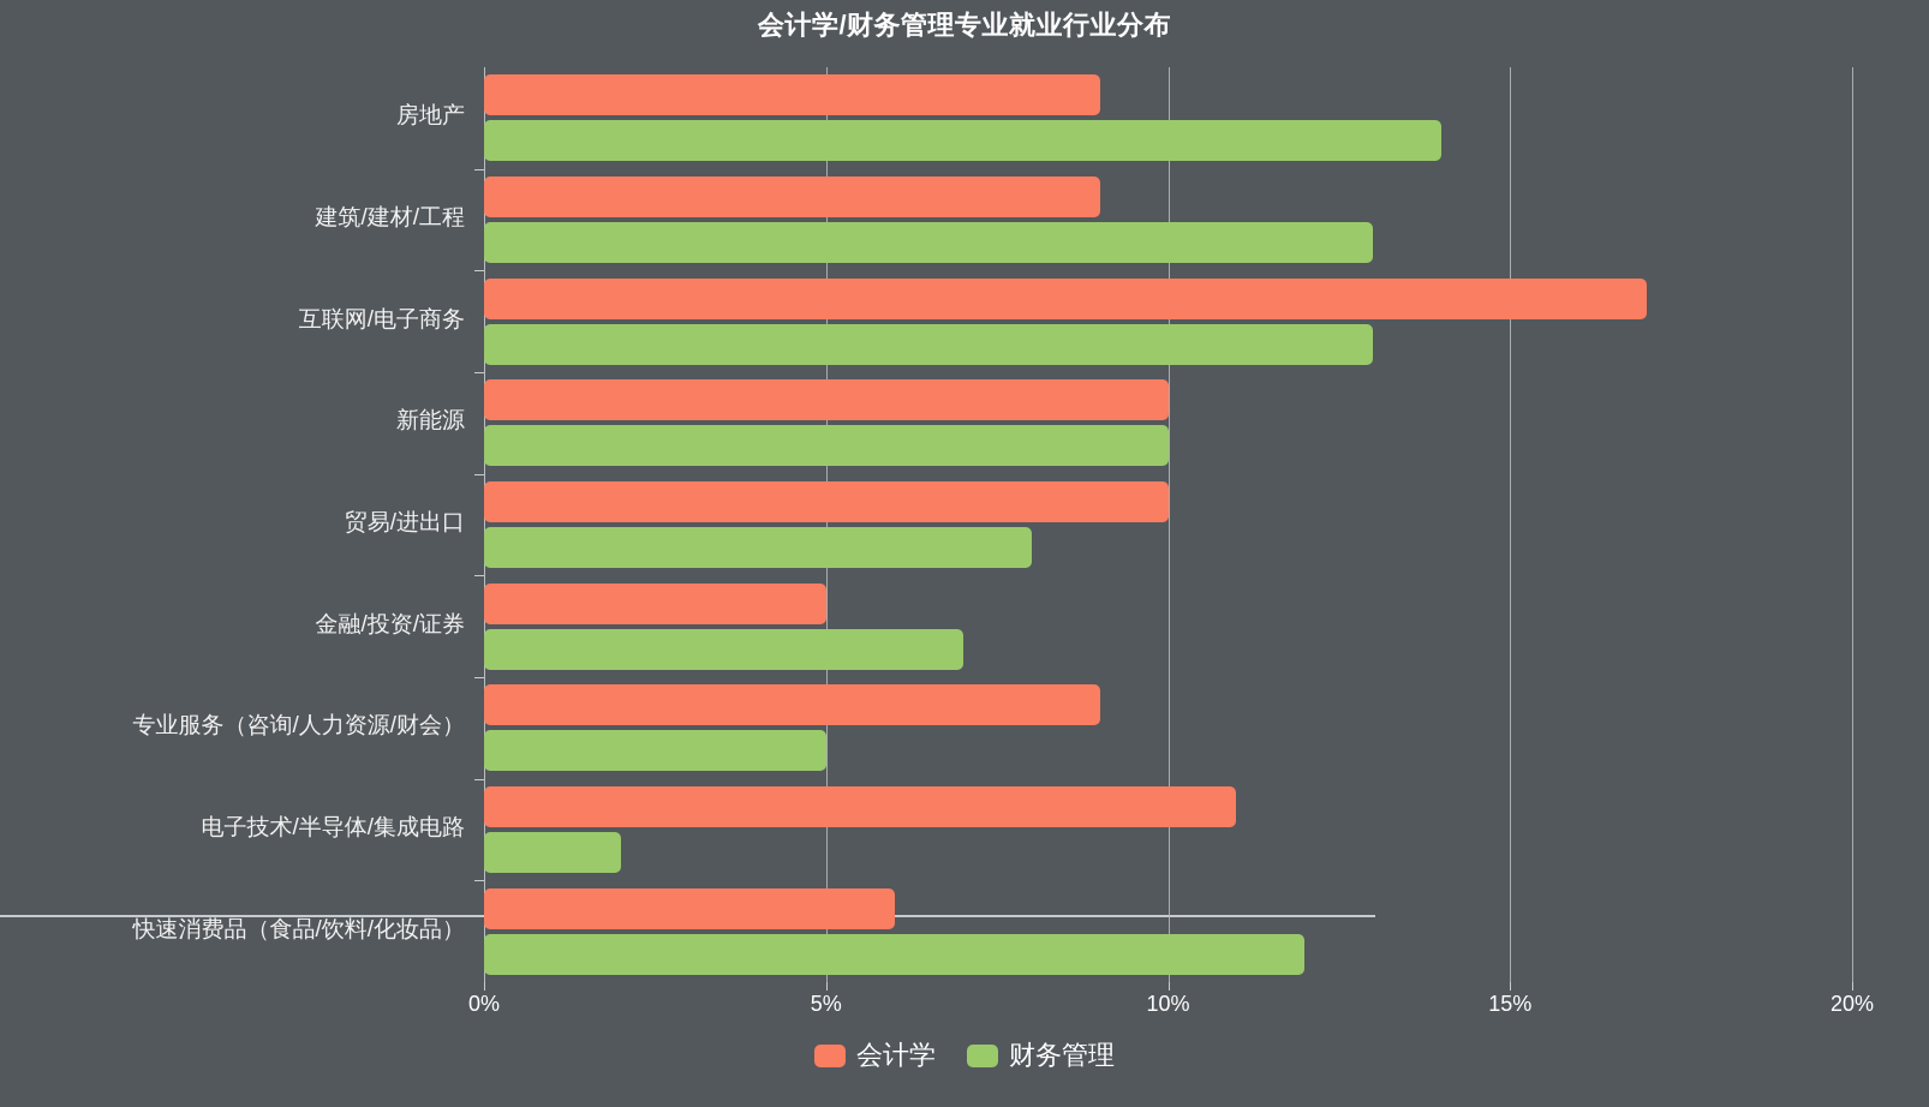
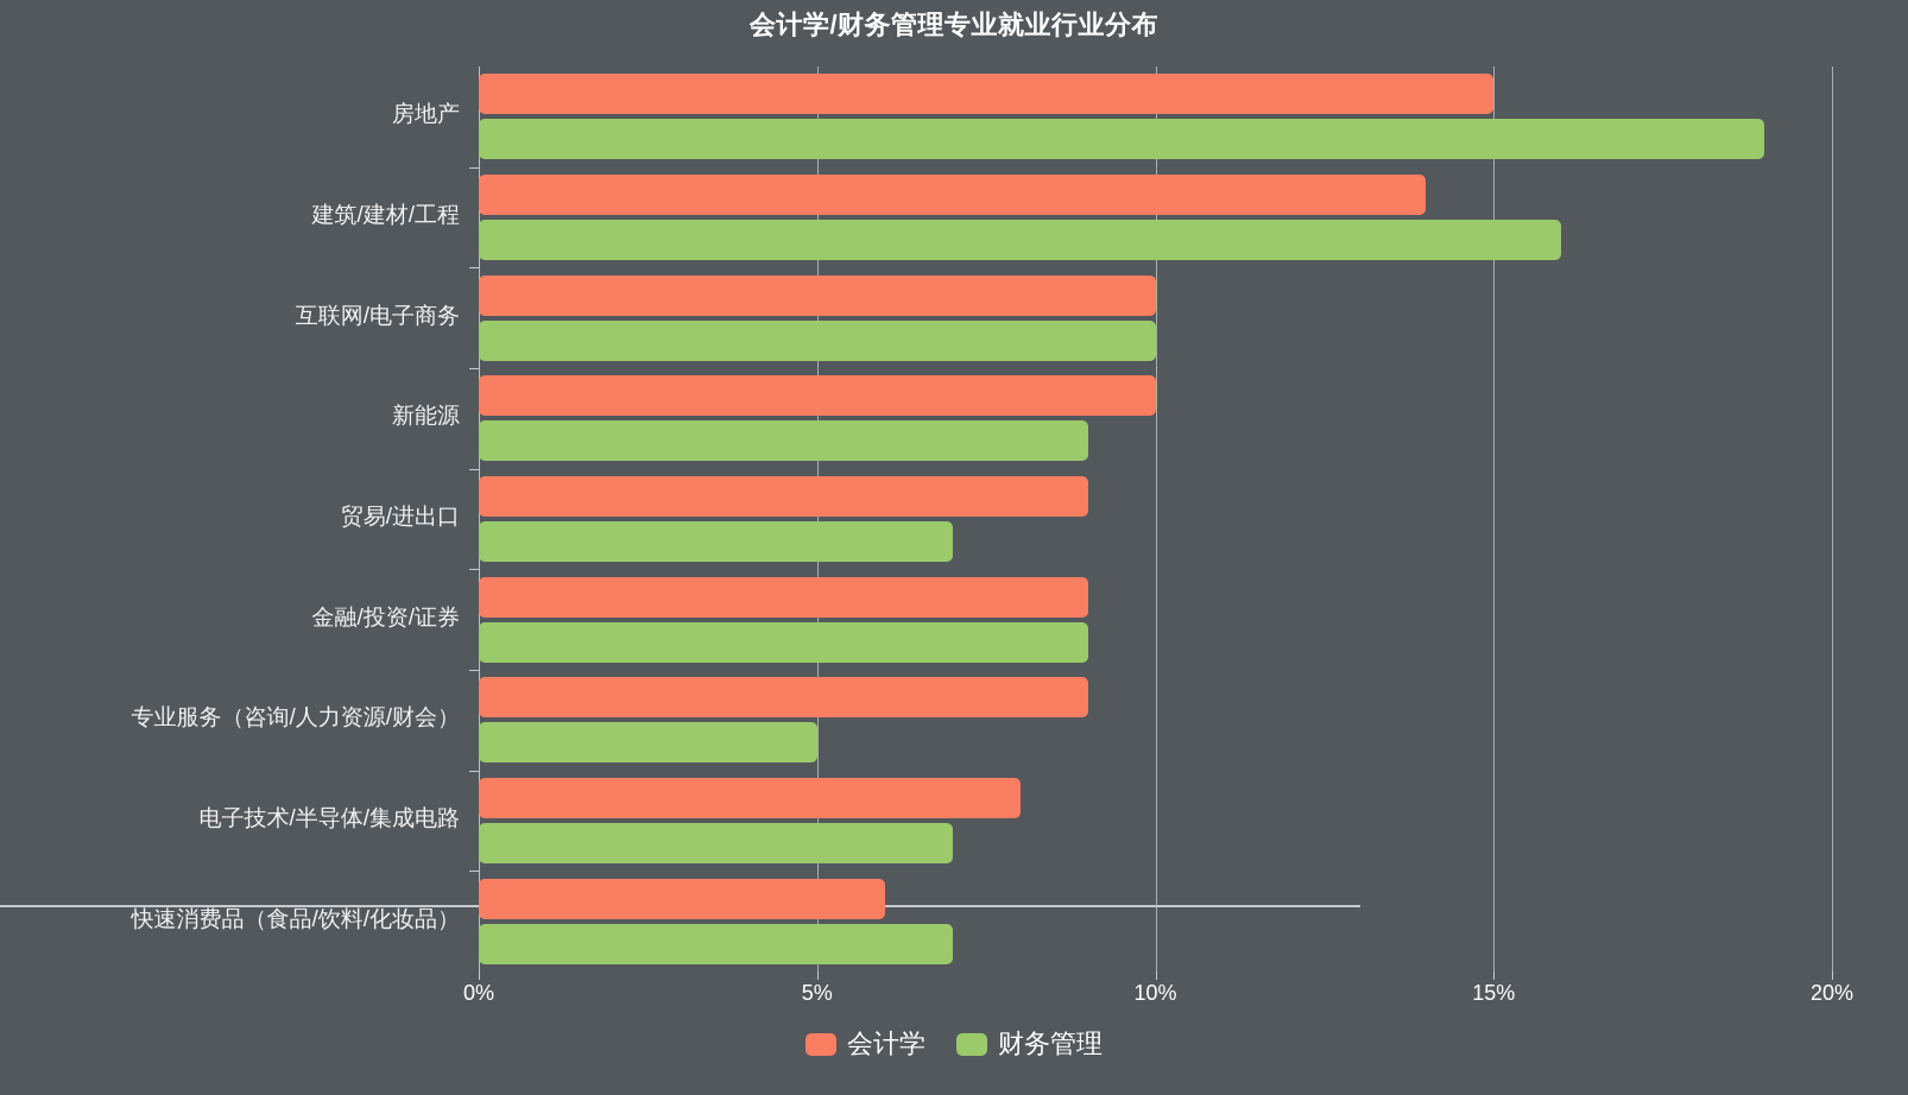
会计学/房地产: 9% -> 15%
财务管理/房地产: 14% -> 19%
会计学/建筑/建材/工程: 9% -> 14%
财务管理/建筑/建材/工程: 13% -> 16%
会计学/互联网/电子商务: 17% -> 10%
财务管理/互联网/电子商务: 13% -> 10%
财务管理/新能源: 10% -> 9%
会计学/贸易/进出口: 10% -> 9%
财务管理/贸易/进出口: 8% -> 7%
会计学/金融/投资/证券: 5% -> 9%
财务管理/金融/投资/证券: 7% -> 9%
会计学/电子技术/半导体/集成电路: 11% -> 8%
财务管理/电子技术/半导体/集成电路: 2% -> 7%
财务管理/快速消费品（食品/饮料/化妆品）: 12% -> 7%
